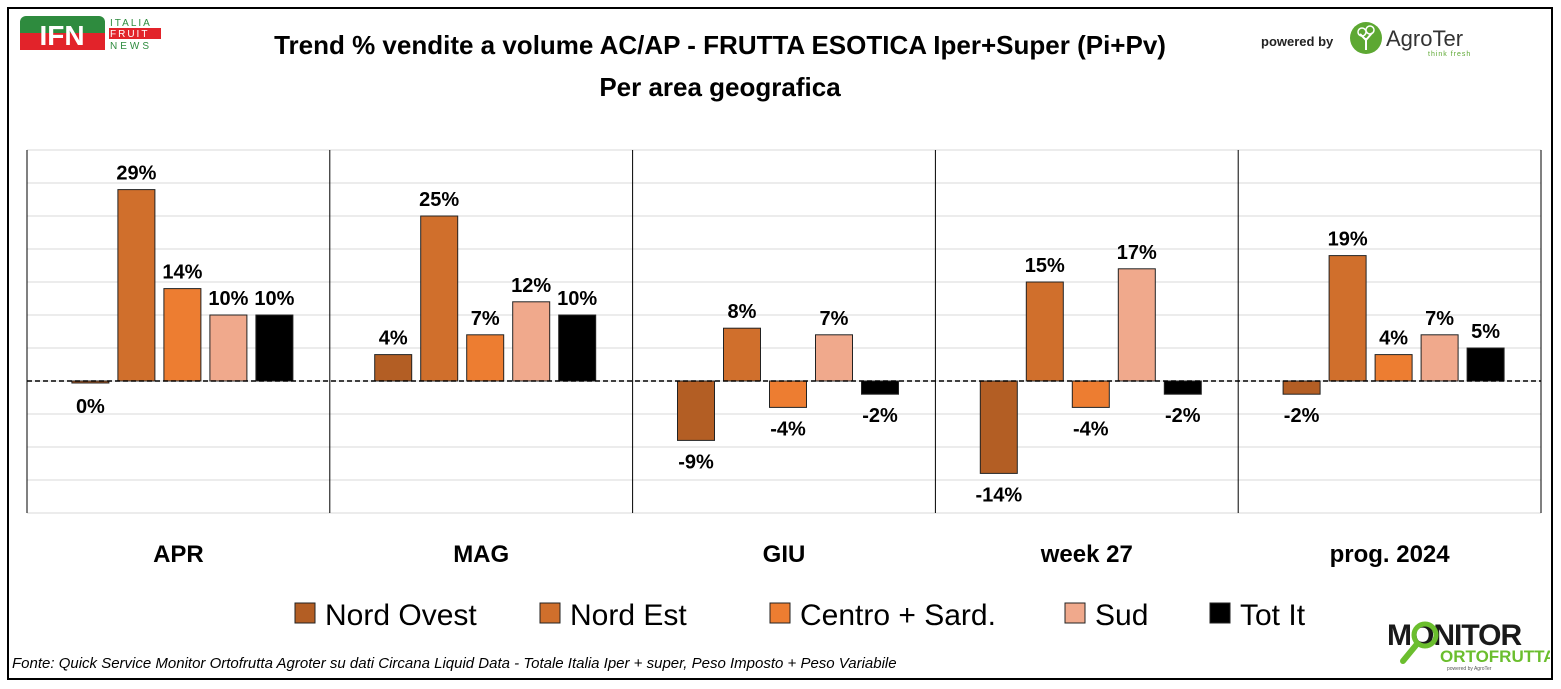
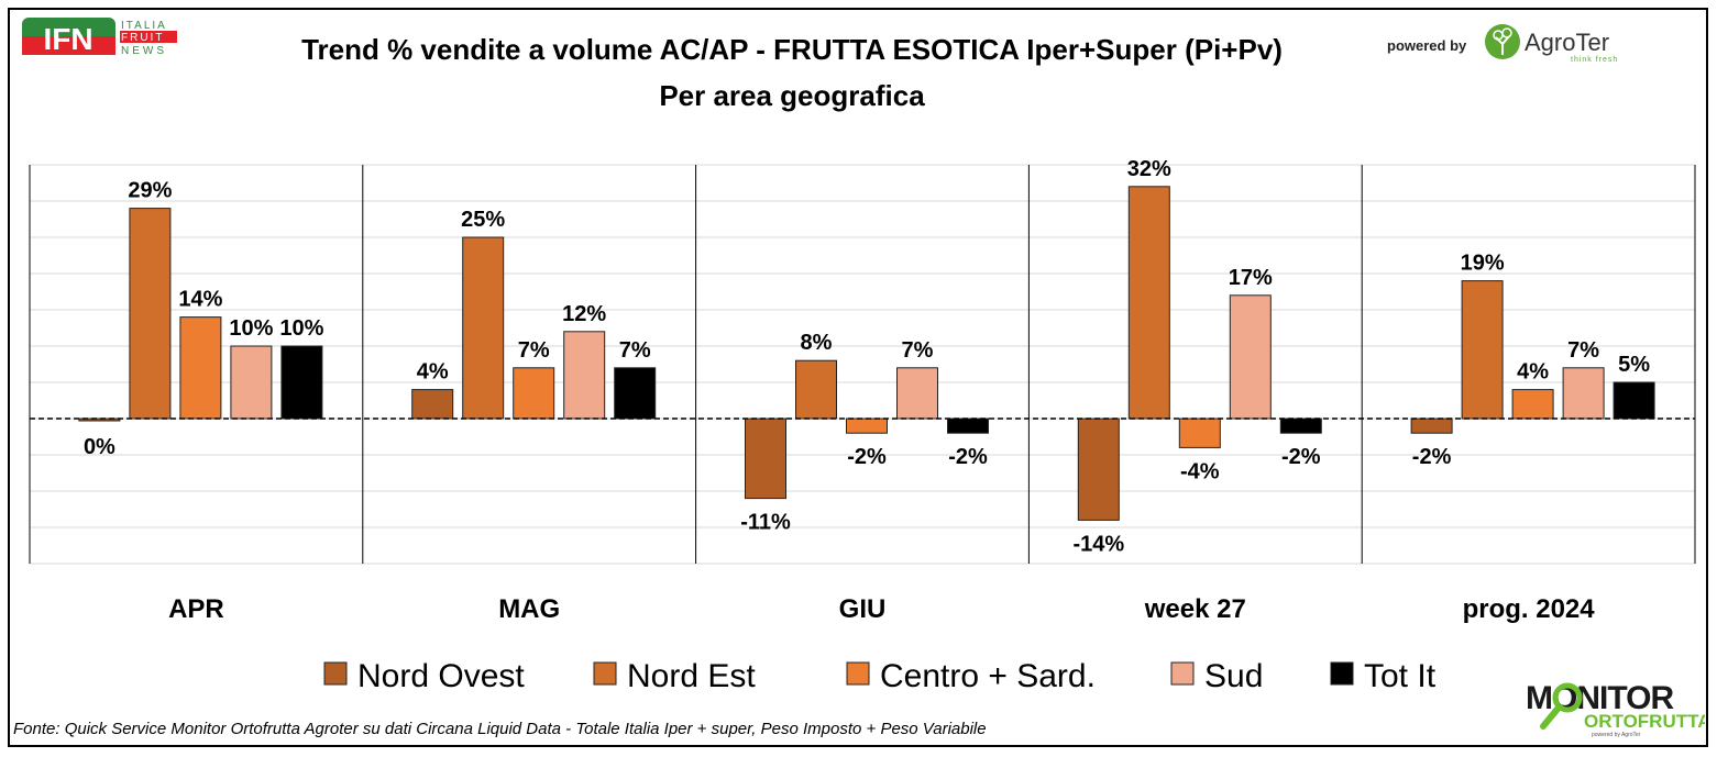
Tot It/MAG: 10% -> 7%
Nord Ovest/GIU: -9% -> -11%
Centro + Sard./GIU: -4% -> -2%
Nord Est/week 27: 15% -> 32%
